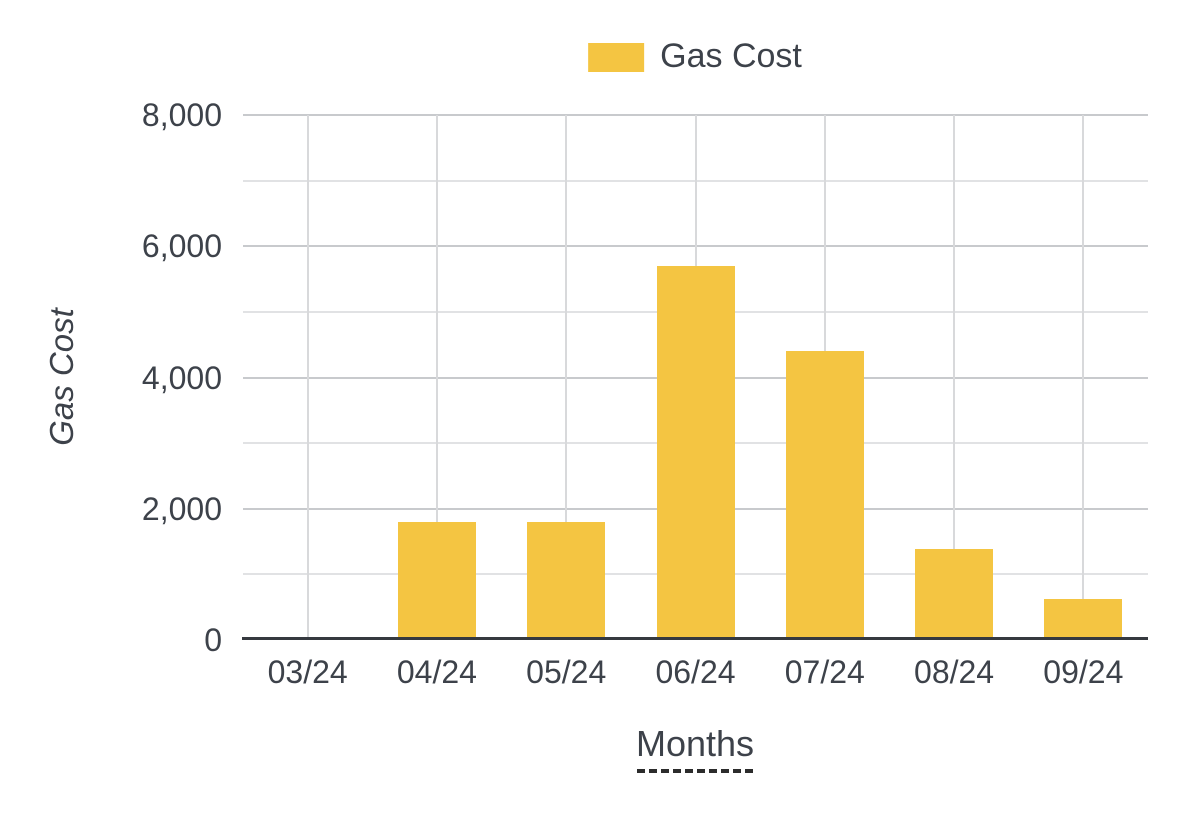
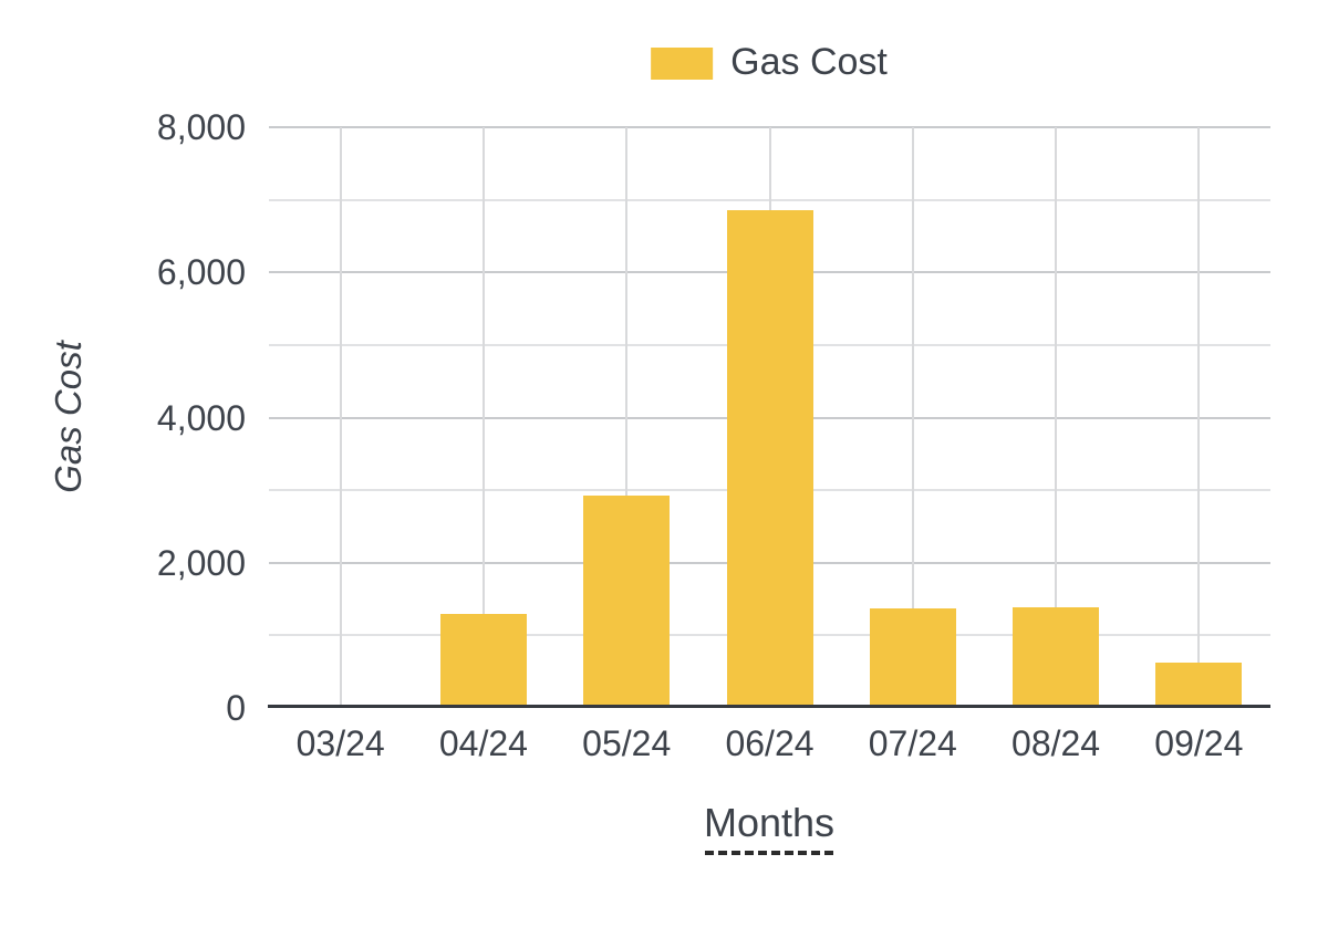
04/24: 1800 -> 1300
05/24: 1800 -> 2900
06/24: 5700 -> 6900
07/24: 4400 -> 1400
